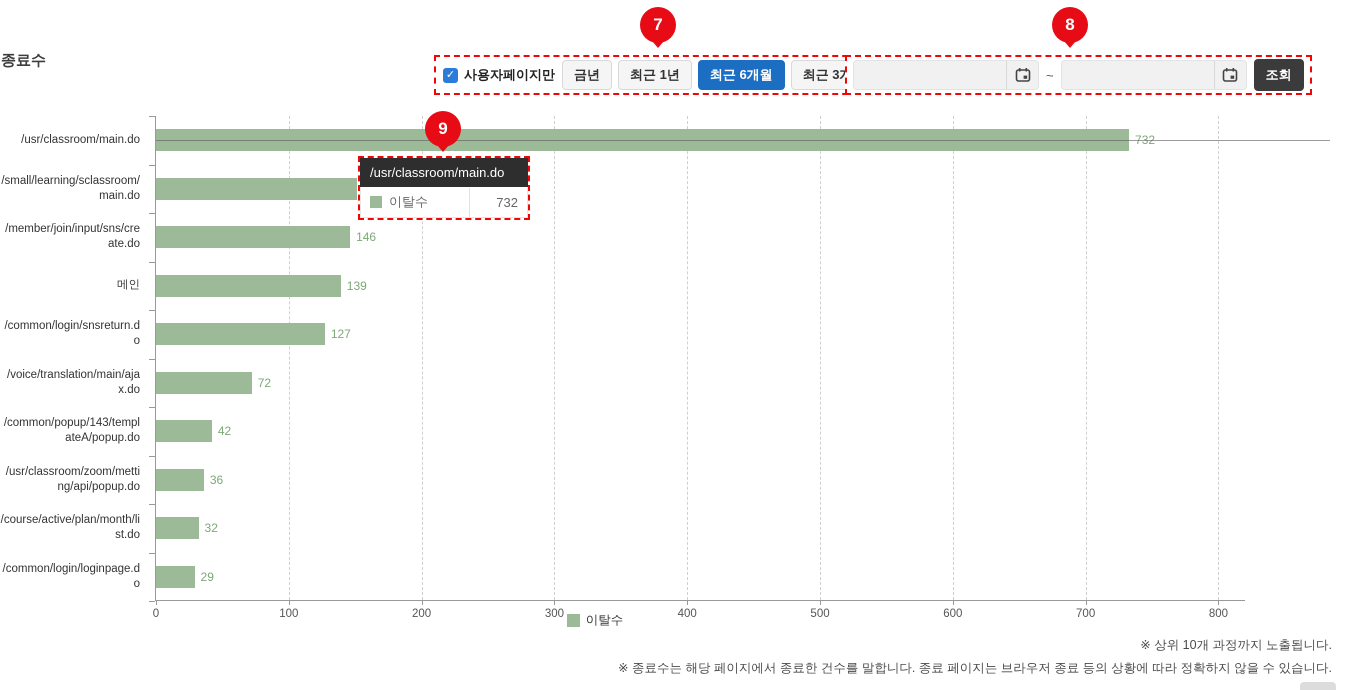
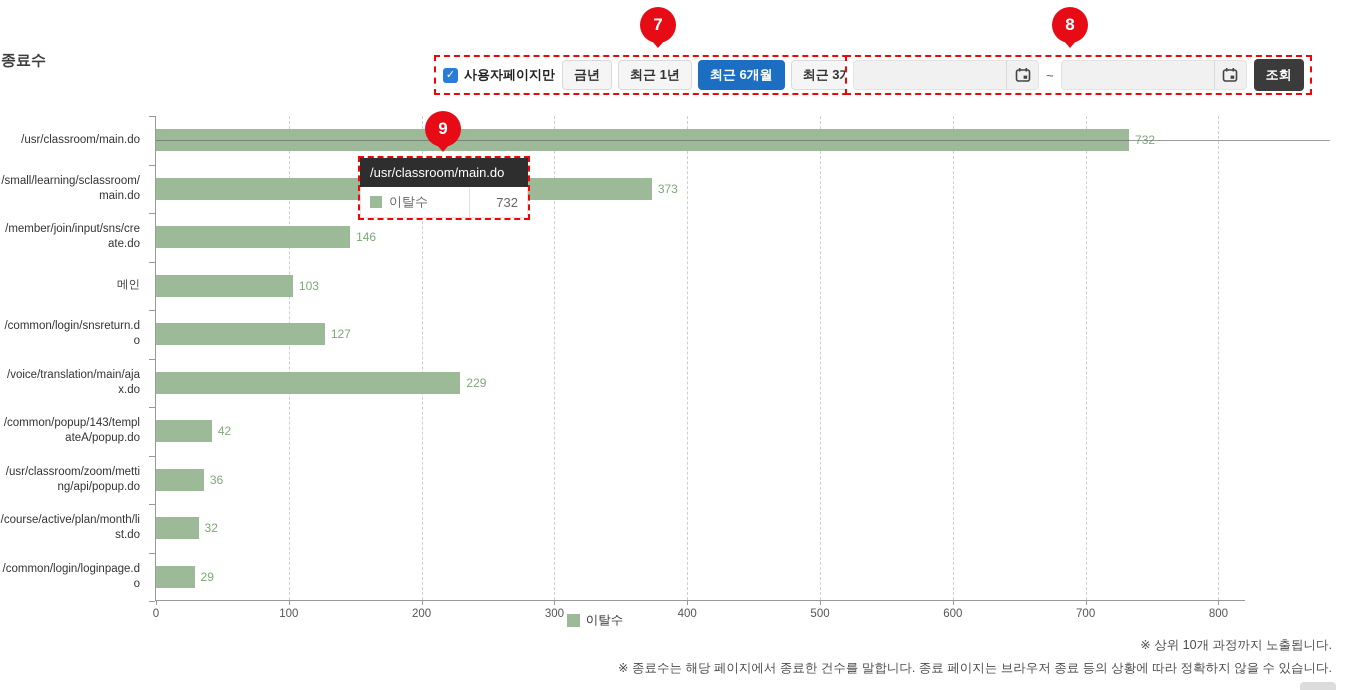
/small/learning/sclassroom/main.do: 151 -> 373
메인: 139 -> 103
/voice/translation/main/ajax.do: 72 -> 229
